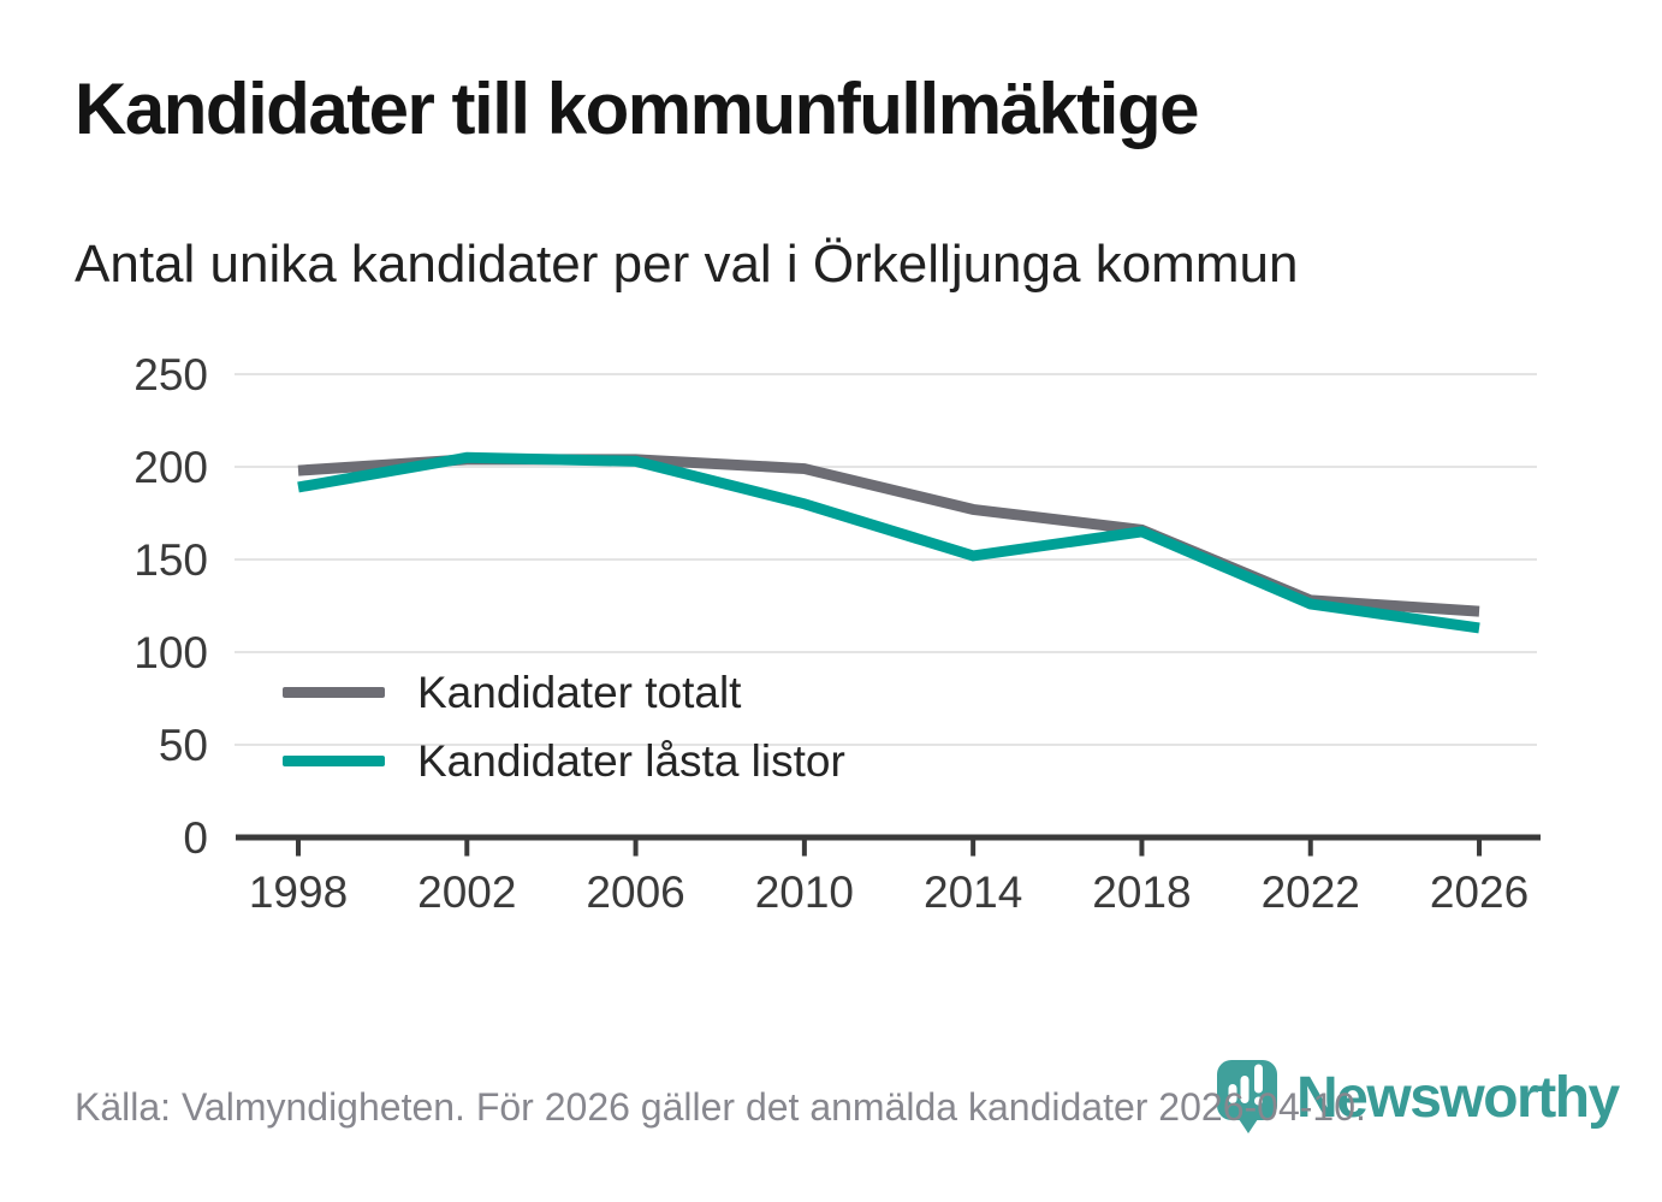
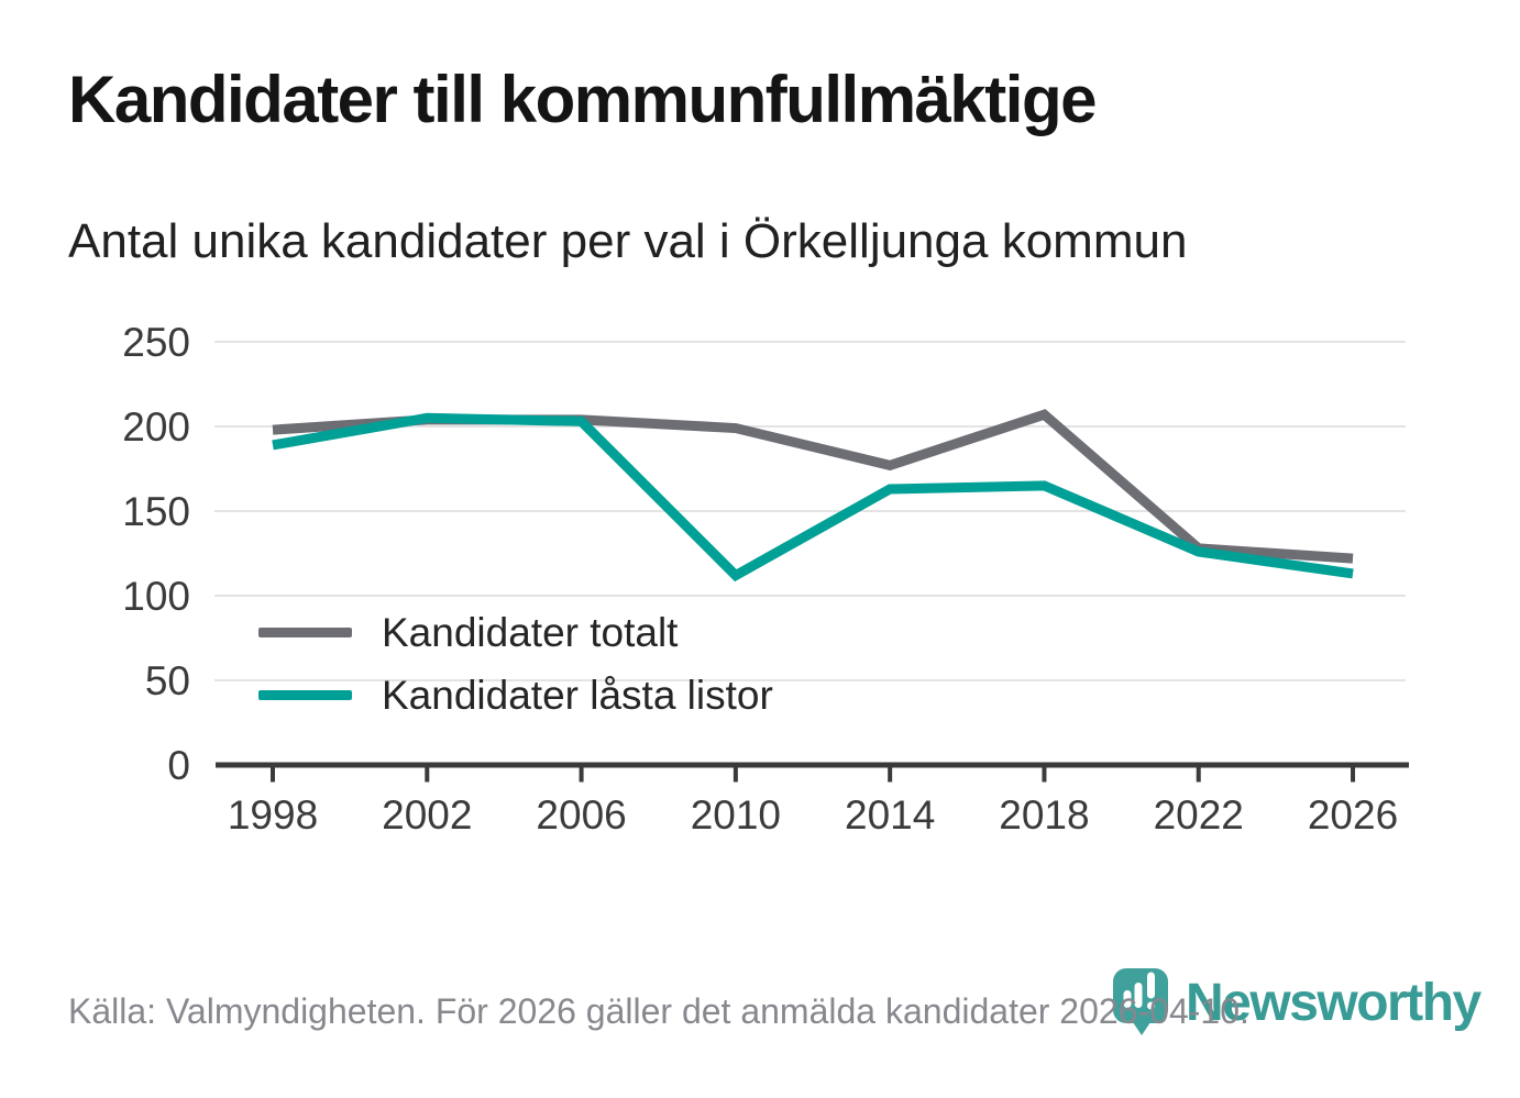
Kandidater låsta listor/2010: 180 -> 112
Kandidater låsta listor/2014: 152 -> 163
Kandidater totalt/2018: 166 -> 207
